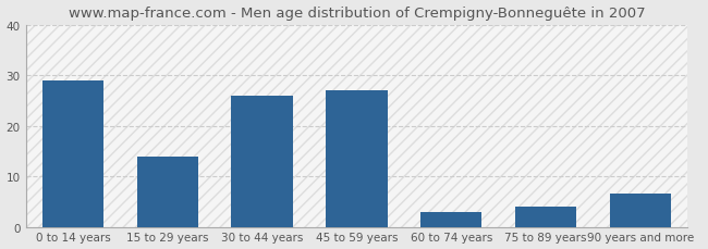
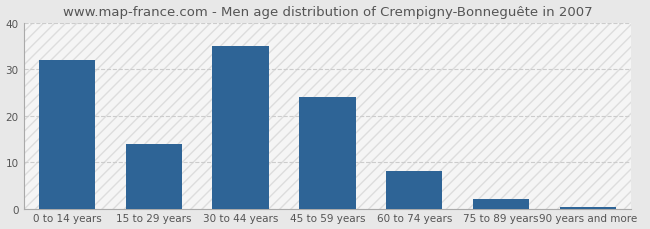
0 to 14 years: 29.0 -> 32.0
30 to 44 years: 26.0 -> 35.0
45 to 59 years: 27.0 -> 24.0
60 to 74 years: 3.0 -> 8.0
75 to 89 years: 4.0 -> 2.0
90 years and more: 6.5 -> 0.3
